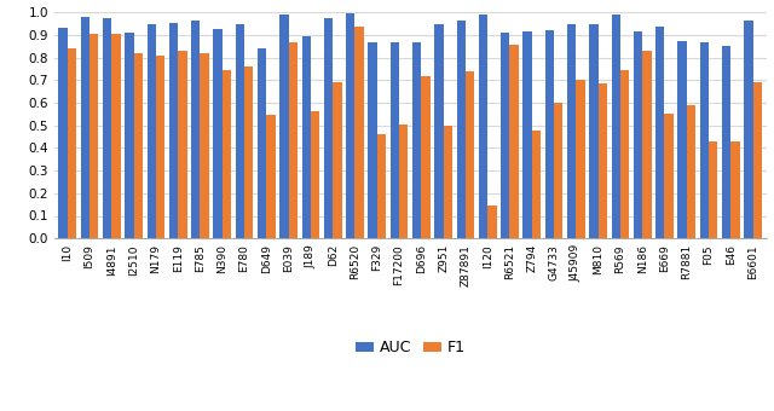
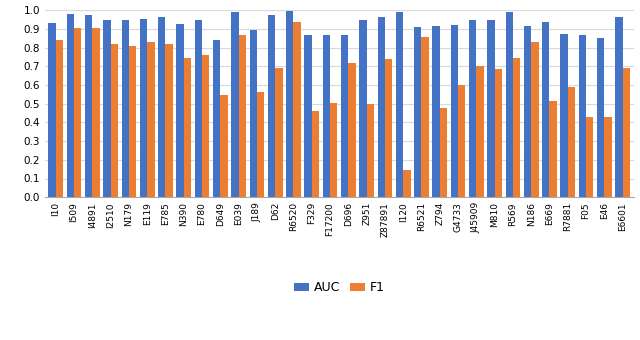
AUC/I2510: 0.91 -> 0.94
F1/E669: 0.55 -> 0.52
